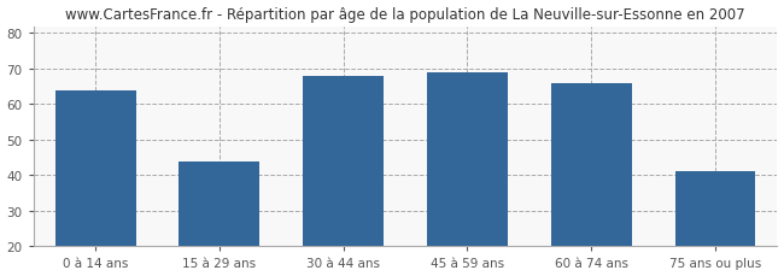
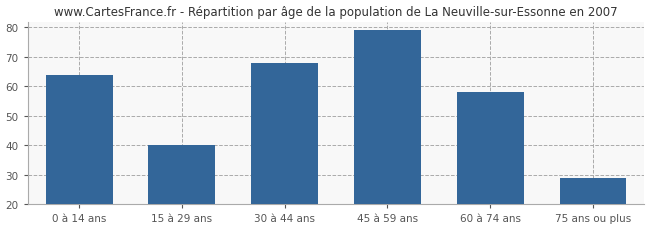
15 à 29 ans: 44 -> 40
45 à 59 ans: 69 -> 79
60 à 74 ans: 66 -> 58
75 ans ou plus: 41 -> 29
